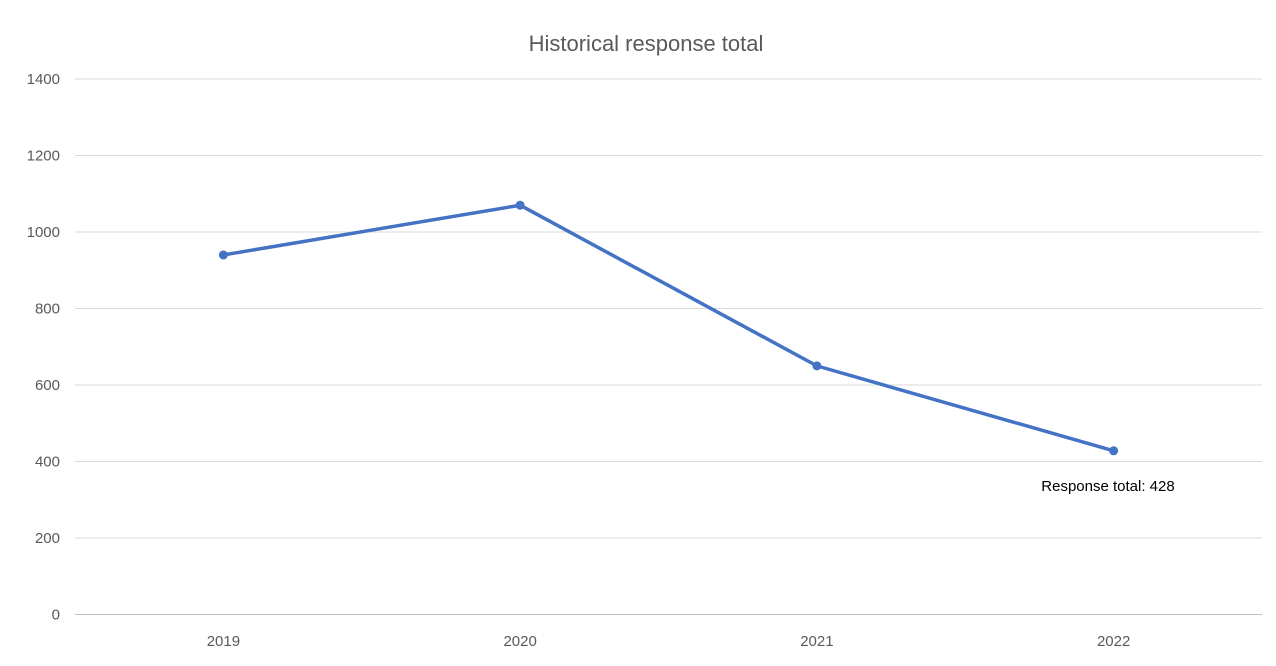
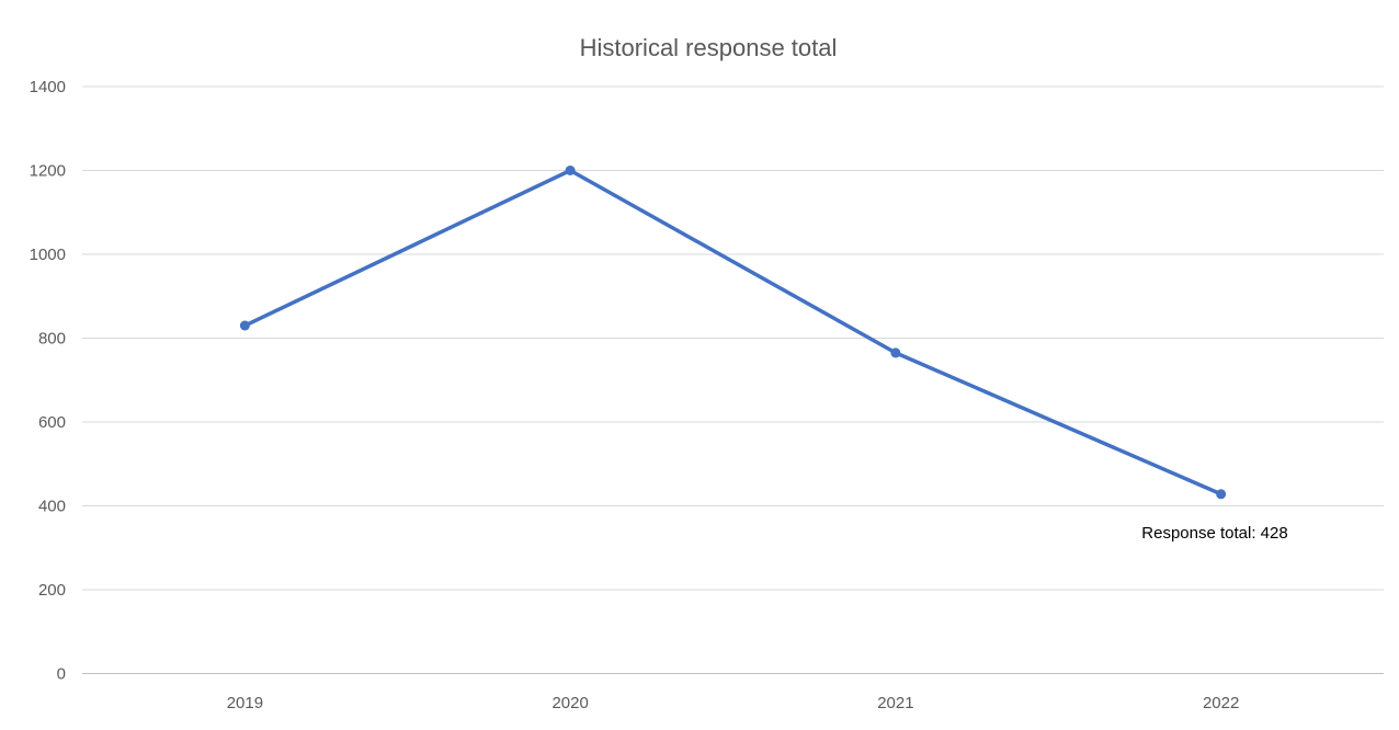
2019: 940 -> 830
2020: 1070 -> 1200
2021: 650 -> 760
